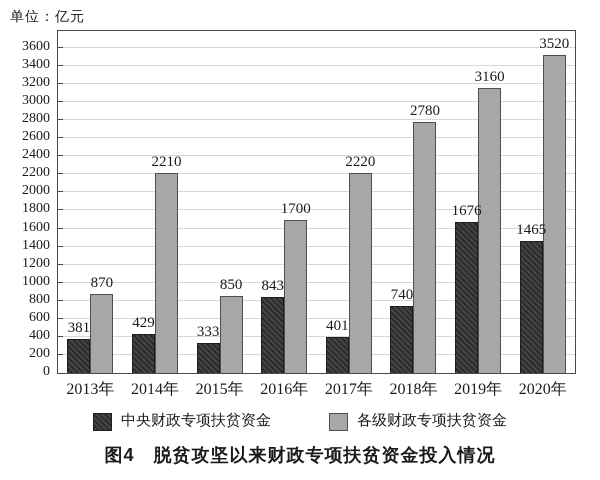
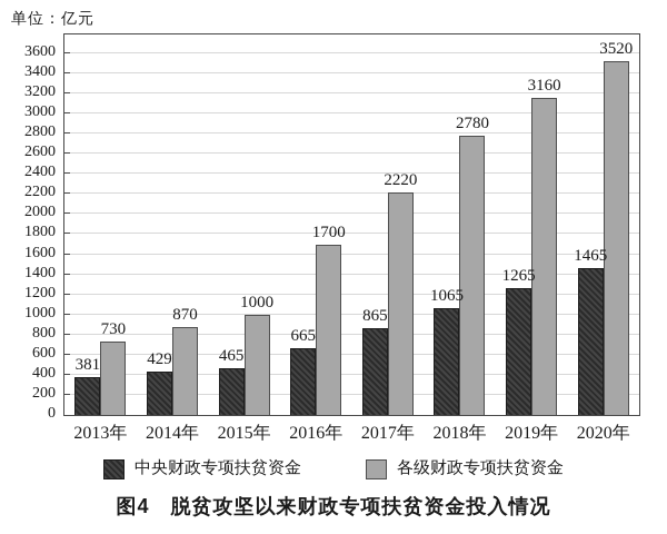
各级财政专项扶贫资金/2013年: 870 -> 730
各级财政专项扶贫资金/2014年: 2210 -> 870
中央财政专项扶贫资金/2015年: 333 -> 465
各级财政专项扶贫资金/2015年: 850 -> 1000
中央财政专项扶贫资金/2016年: 843 -> 665
中央财政专项扶贫资金/2017年: 401 -> 865
中央财政专项扶贫资金/2018年: 740 -> 1065
中央财政专项扶贫资金/2019年: 1676 -> 1265
